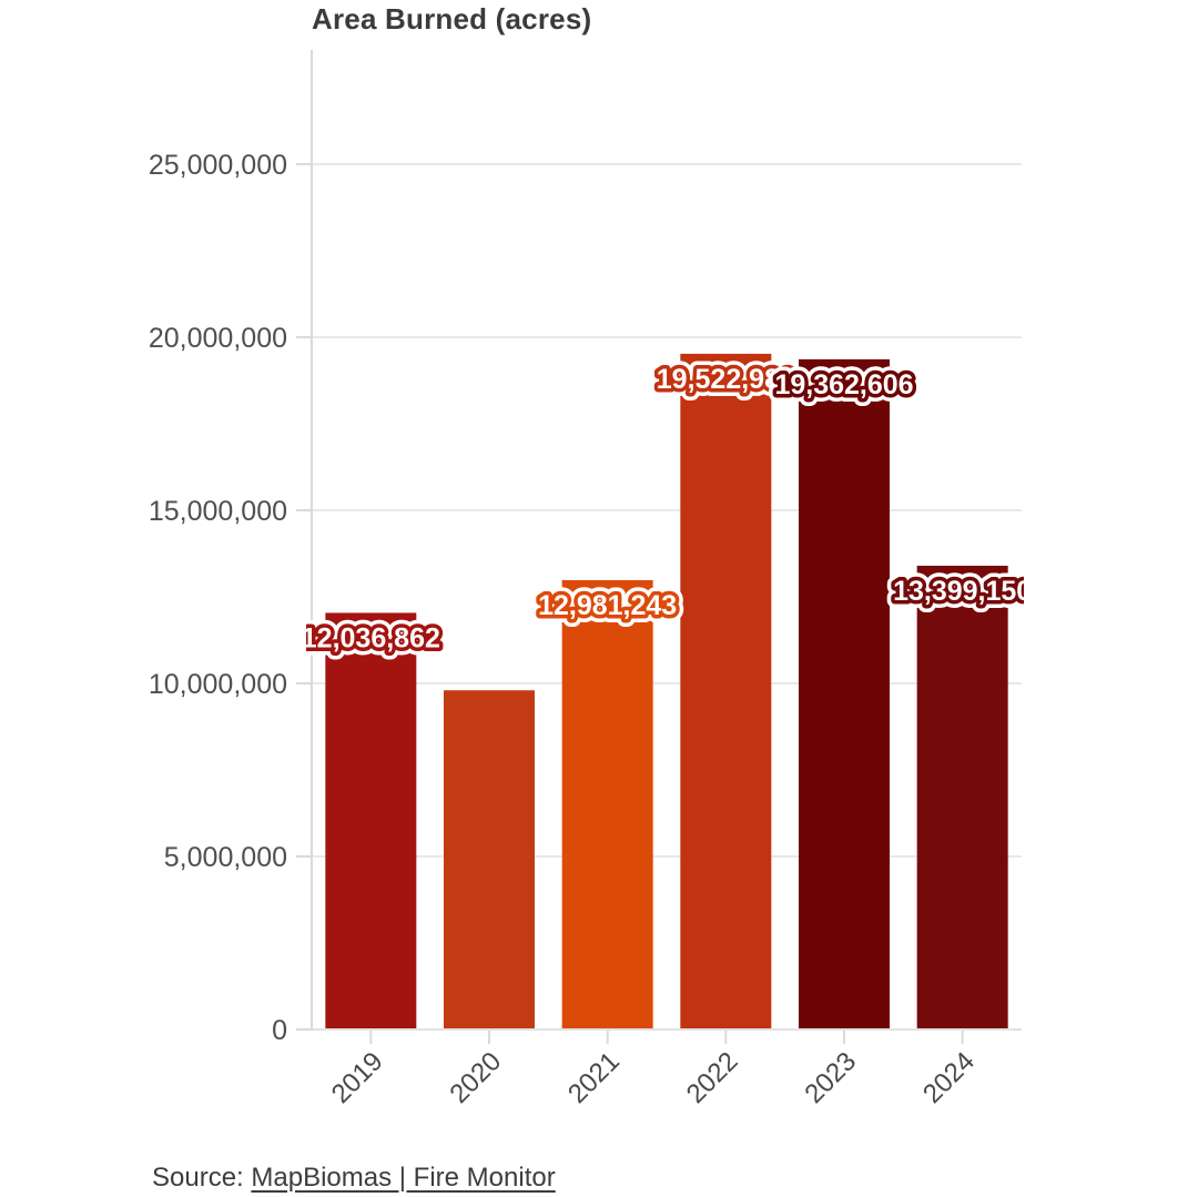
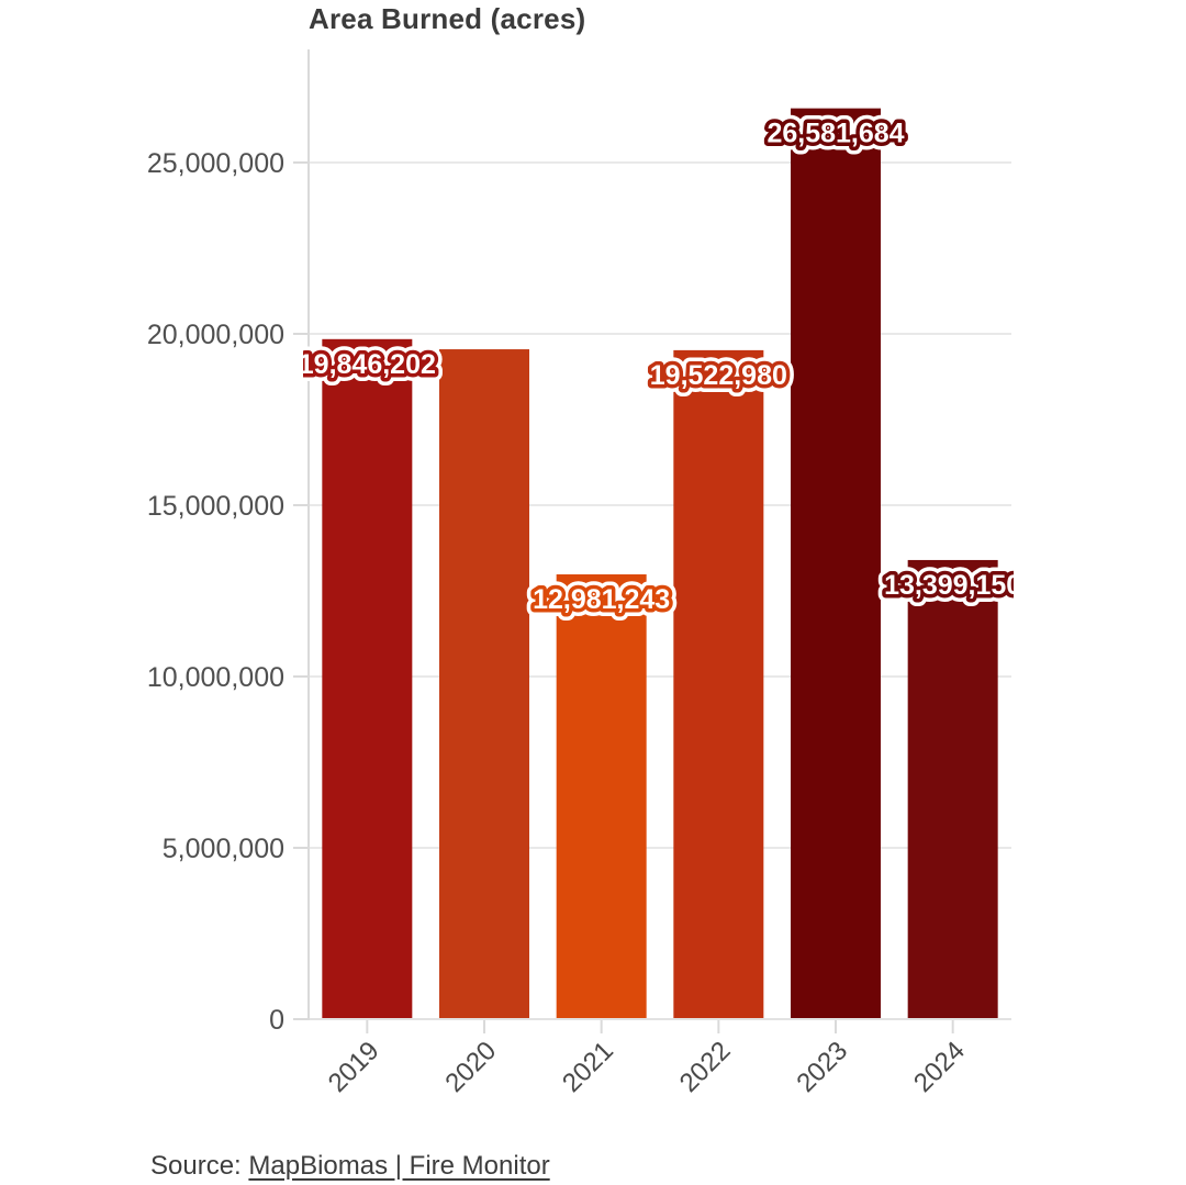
2019: 12,036,862 -> 19,846,202
2020: 9800000 -> 19600000
2023: 19,362,606 -> 26,581,684
